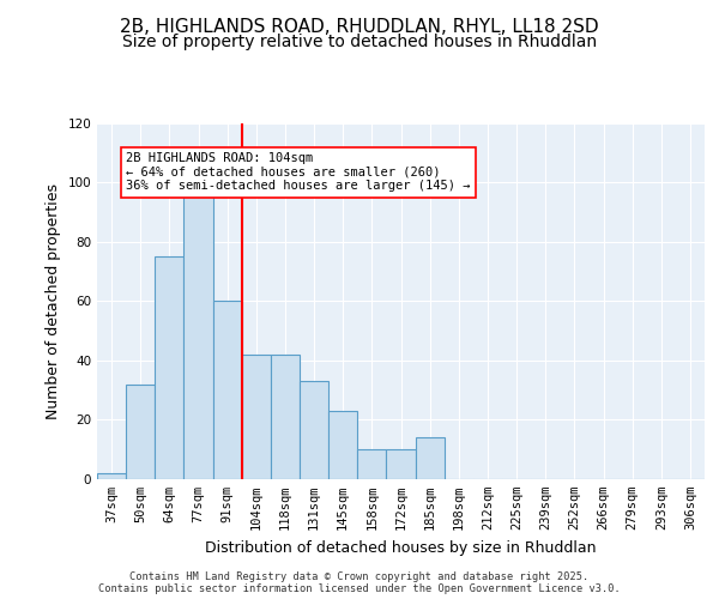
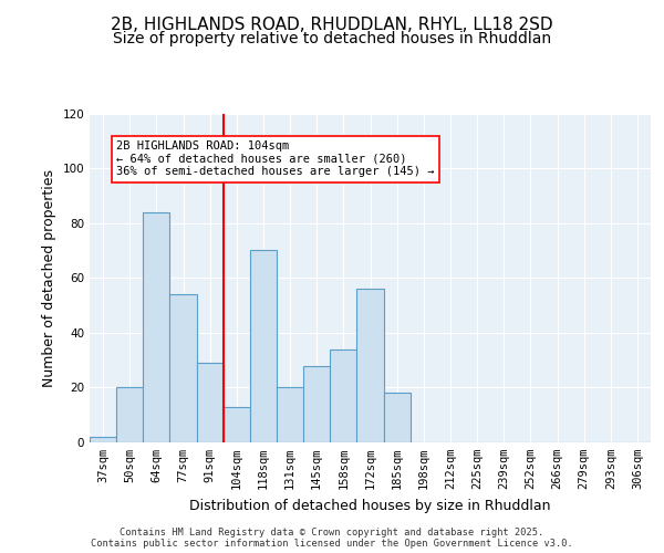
50sqm: 32 -> 20
64sqm: 75 -> 84
77sqm: 96 -> 54
91sqm: 60 -> 29
104sqm: 42 -> 13
118sqm: 42 -> 70
131sqm: 33 -> 20
145sqm: 23 -> 28
158sqm: 10 -> 34
172sqm: 10 -> 56
185sqm: 14 -> 18
